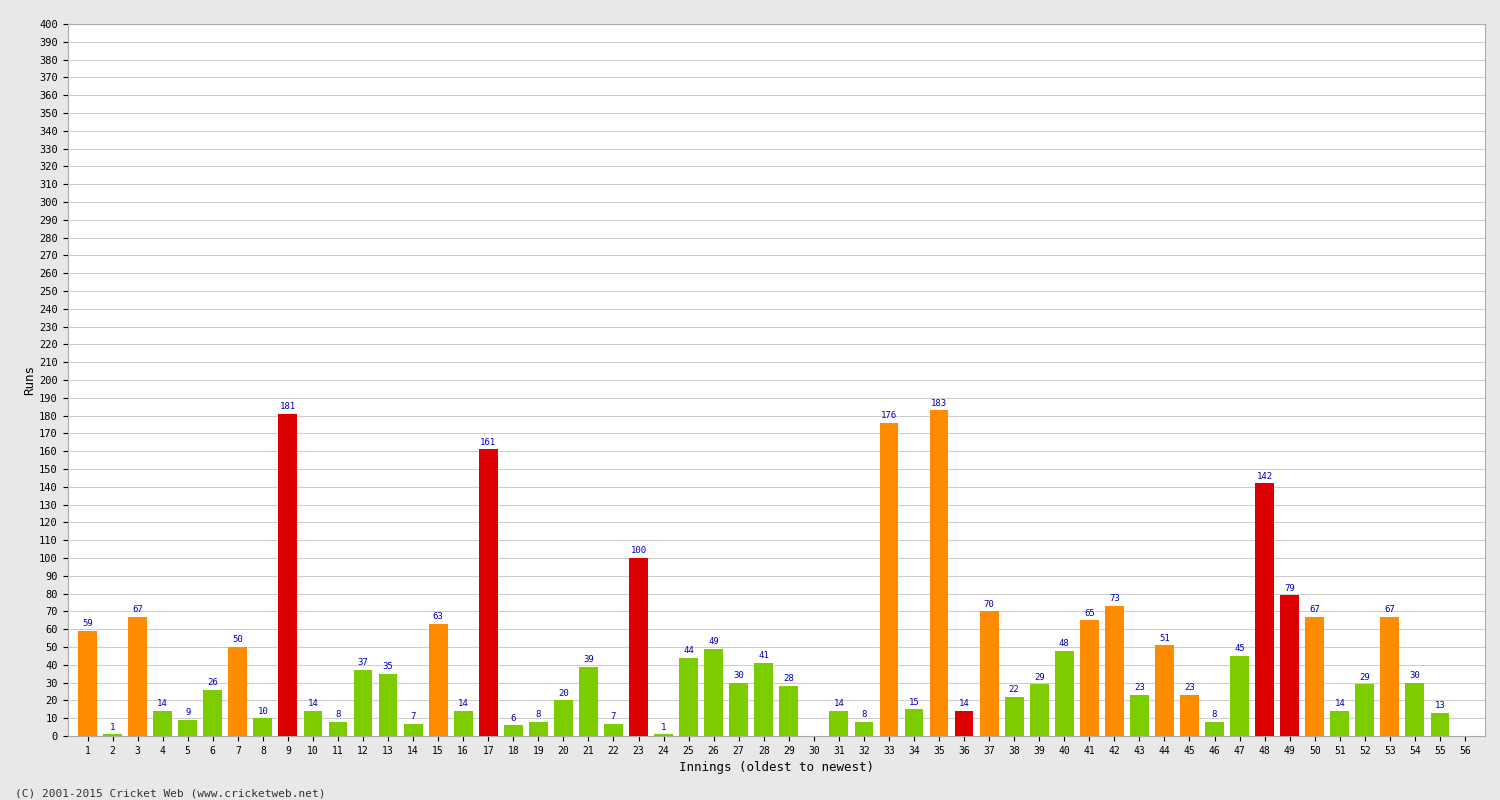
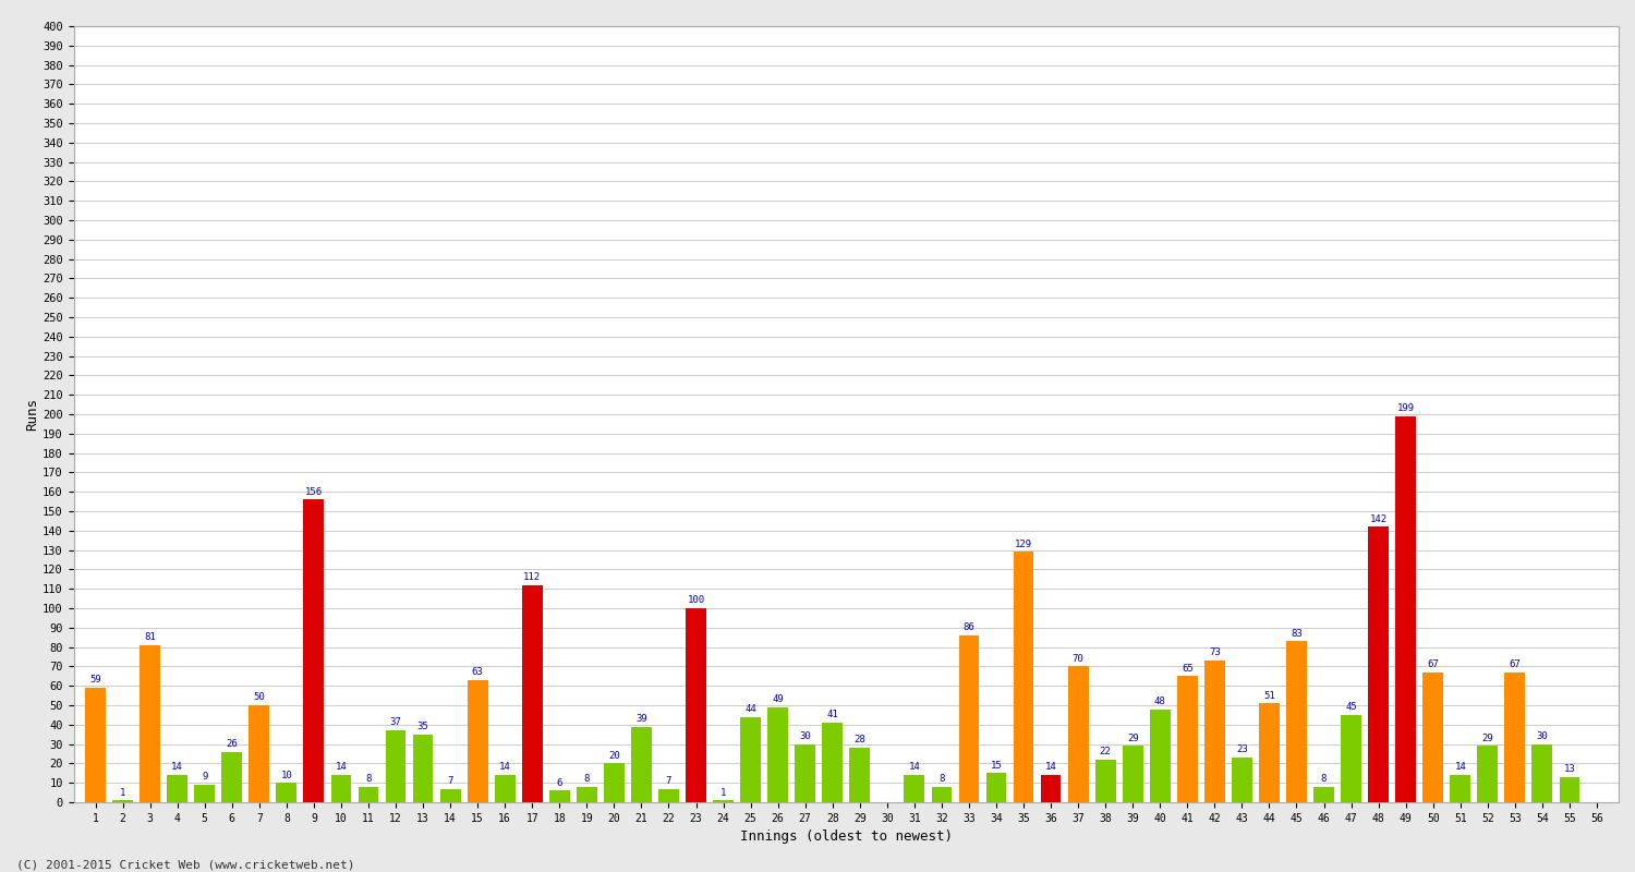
3: 67 -> 81
9: 181 -> 156
17: 161 -> 112
33: 176 -> 86
35: 183 -> 129
45: 23 -> 83
49: 79 -> 199
